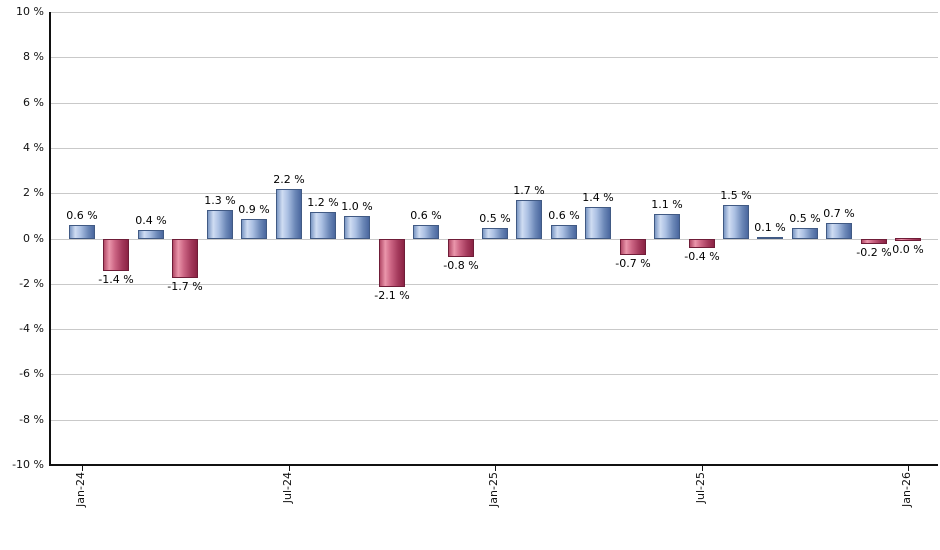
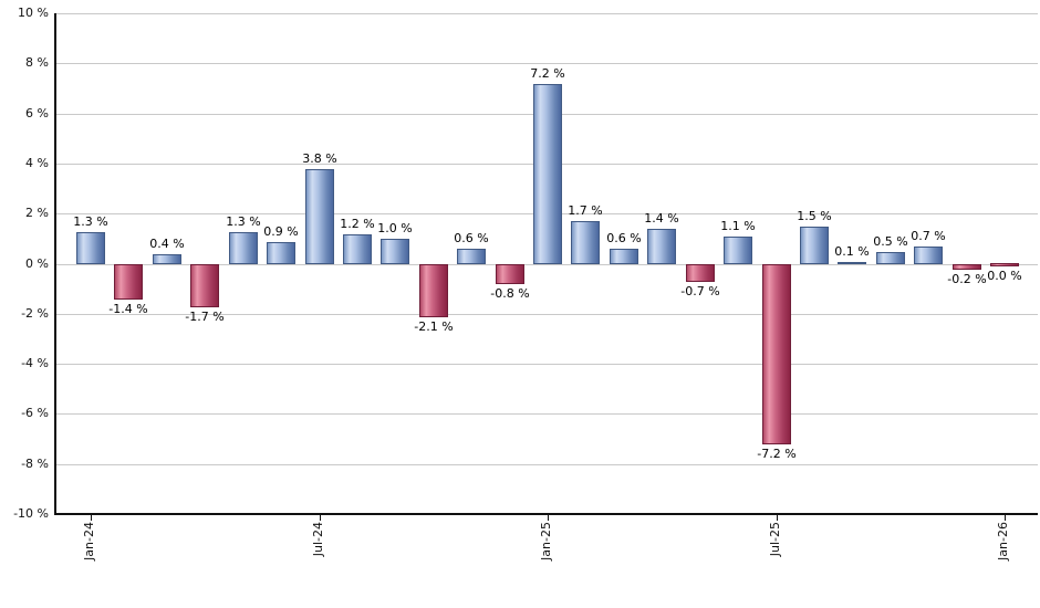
Jan-24: 0.6 -> 1.3
Jul-24: 2.2 -> 3.8
Jan-25: 0.5 -> 7.2
Jul-25: -0.4 -> -7.2
